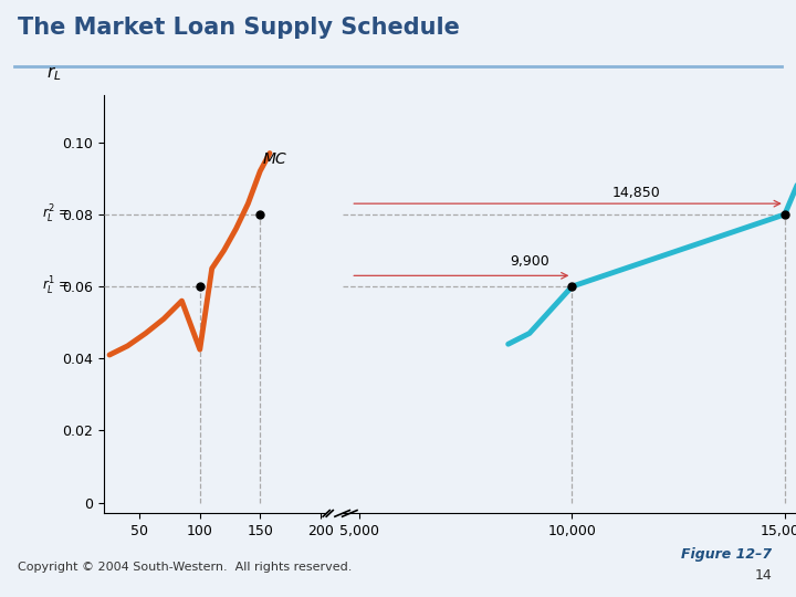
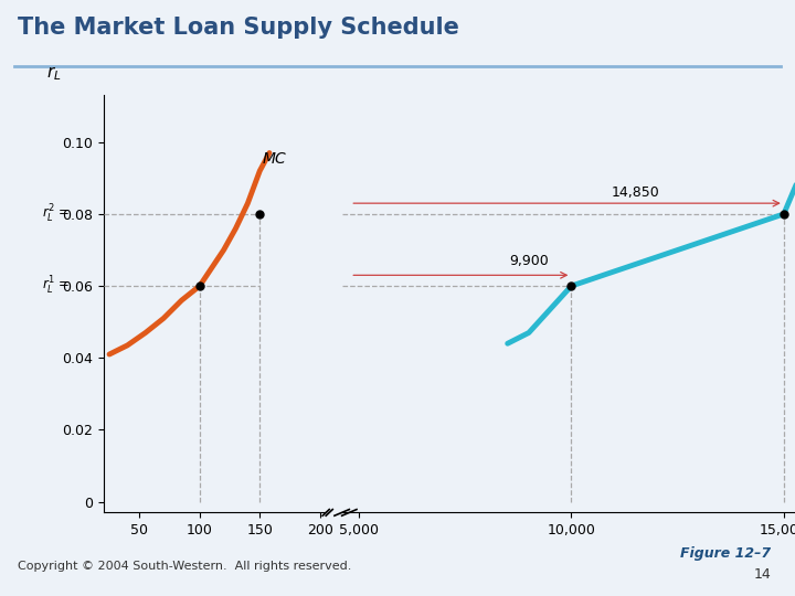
100: 0.0425 -> 0.0600
